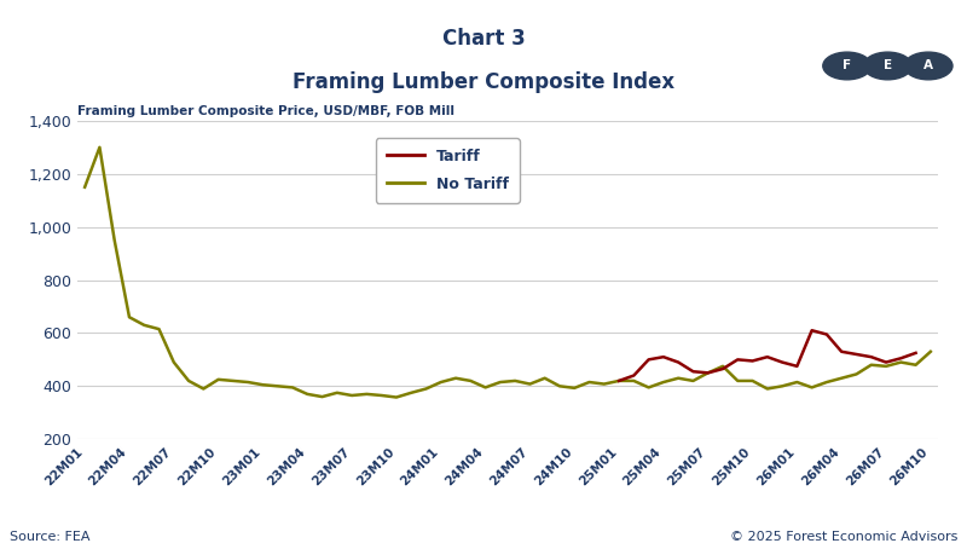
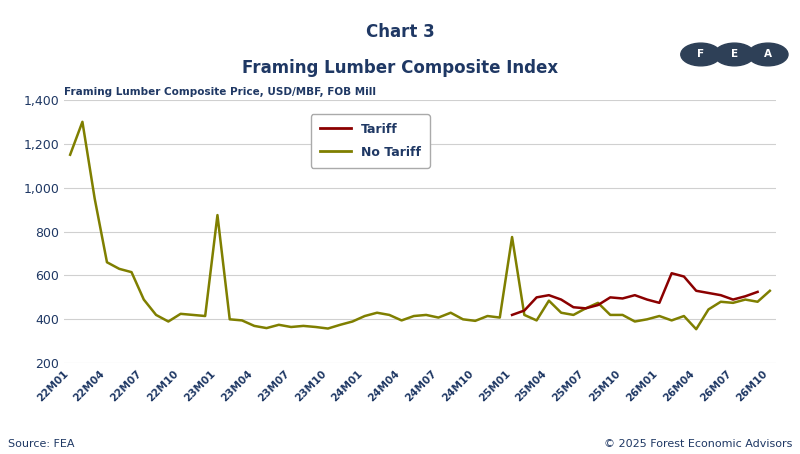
No Tariff/23M01: 405 -> 875
No Tariff/25M01: 420 -> 775
No Tariff/25M04: 415 -> 485
No Tariff/26M04: 430 -> 355
